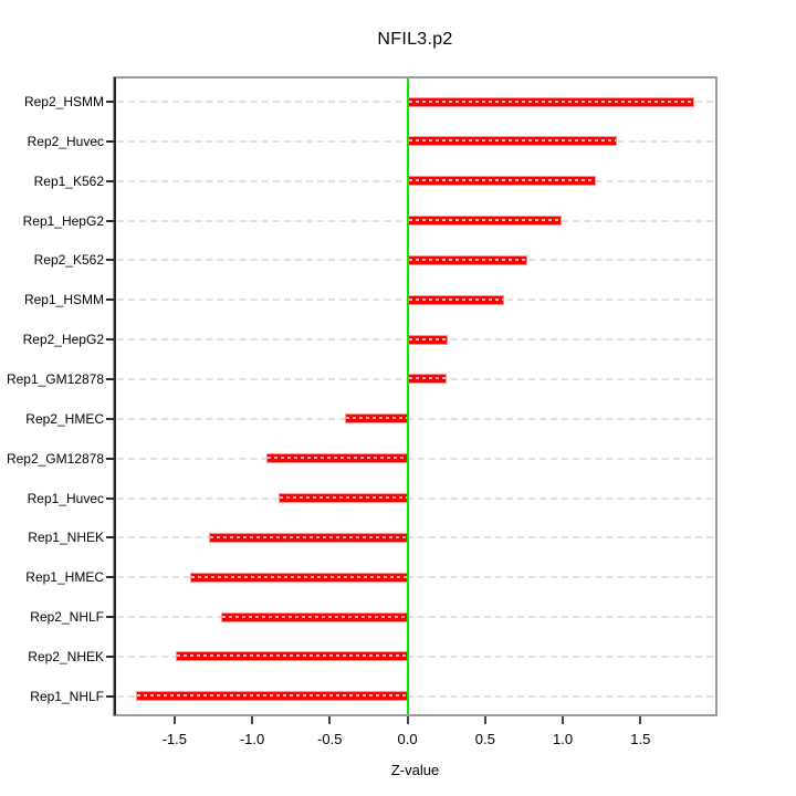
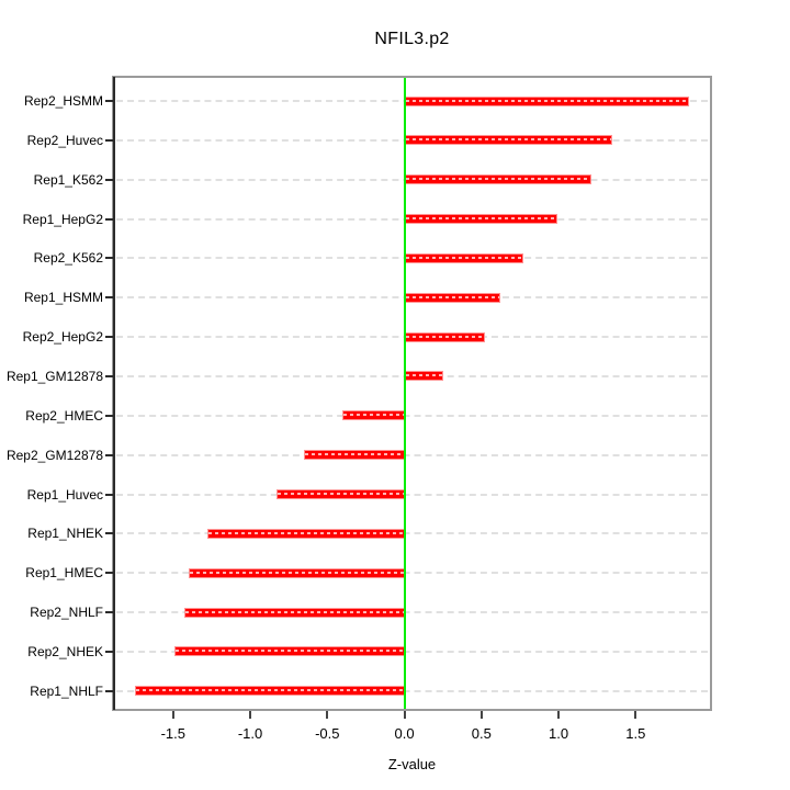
Rep2_HepG2: 0.26 -> 0.52
Rep2_GM12878: -0.91 -> -0.65
Rep2_NHLF: -1.20 -> -1.43
